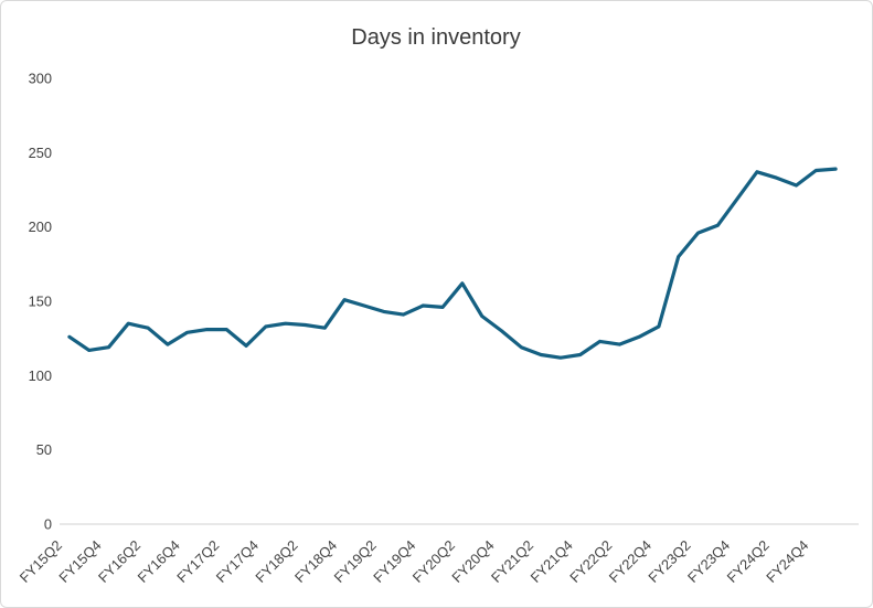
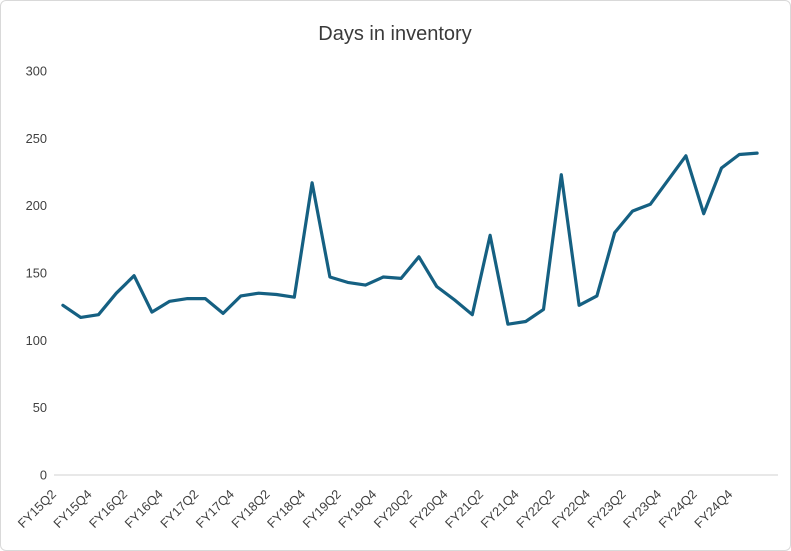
FY16Q2: 132 -> 148
FY18Q4: 151 -> 217
FY21Q2: 114 -> 178
FY22Q2: 121 -> 223
FY24Q2: 233 -> 194
